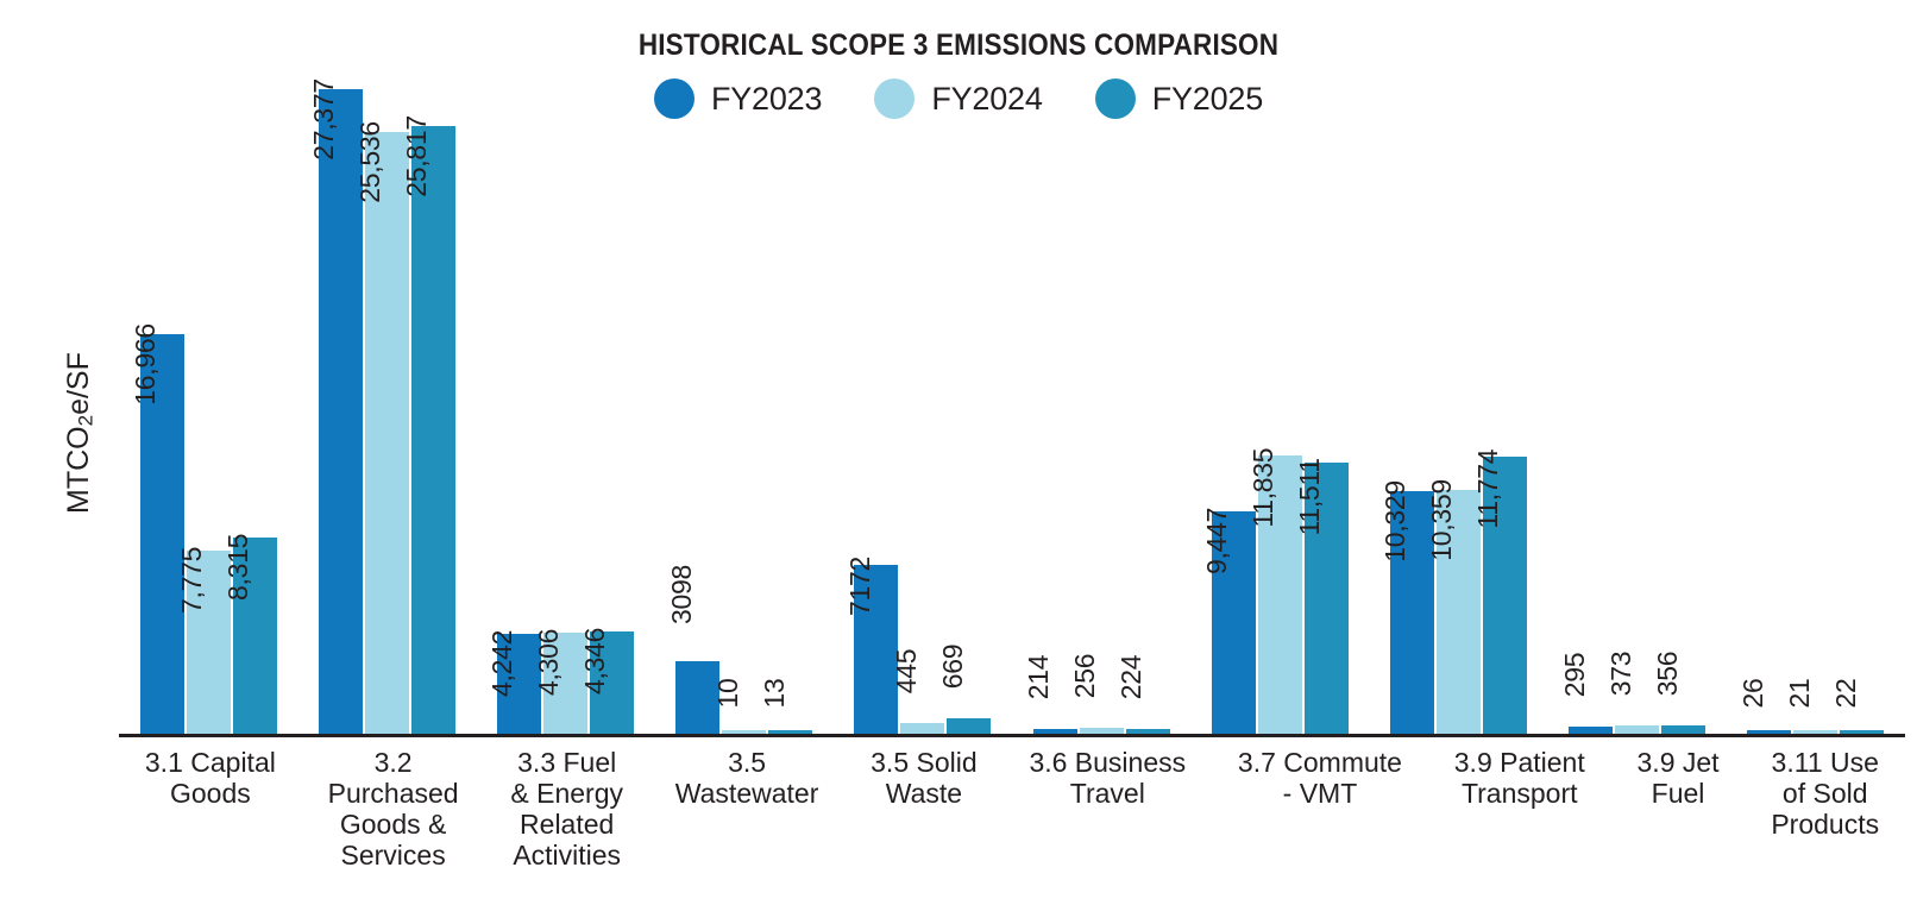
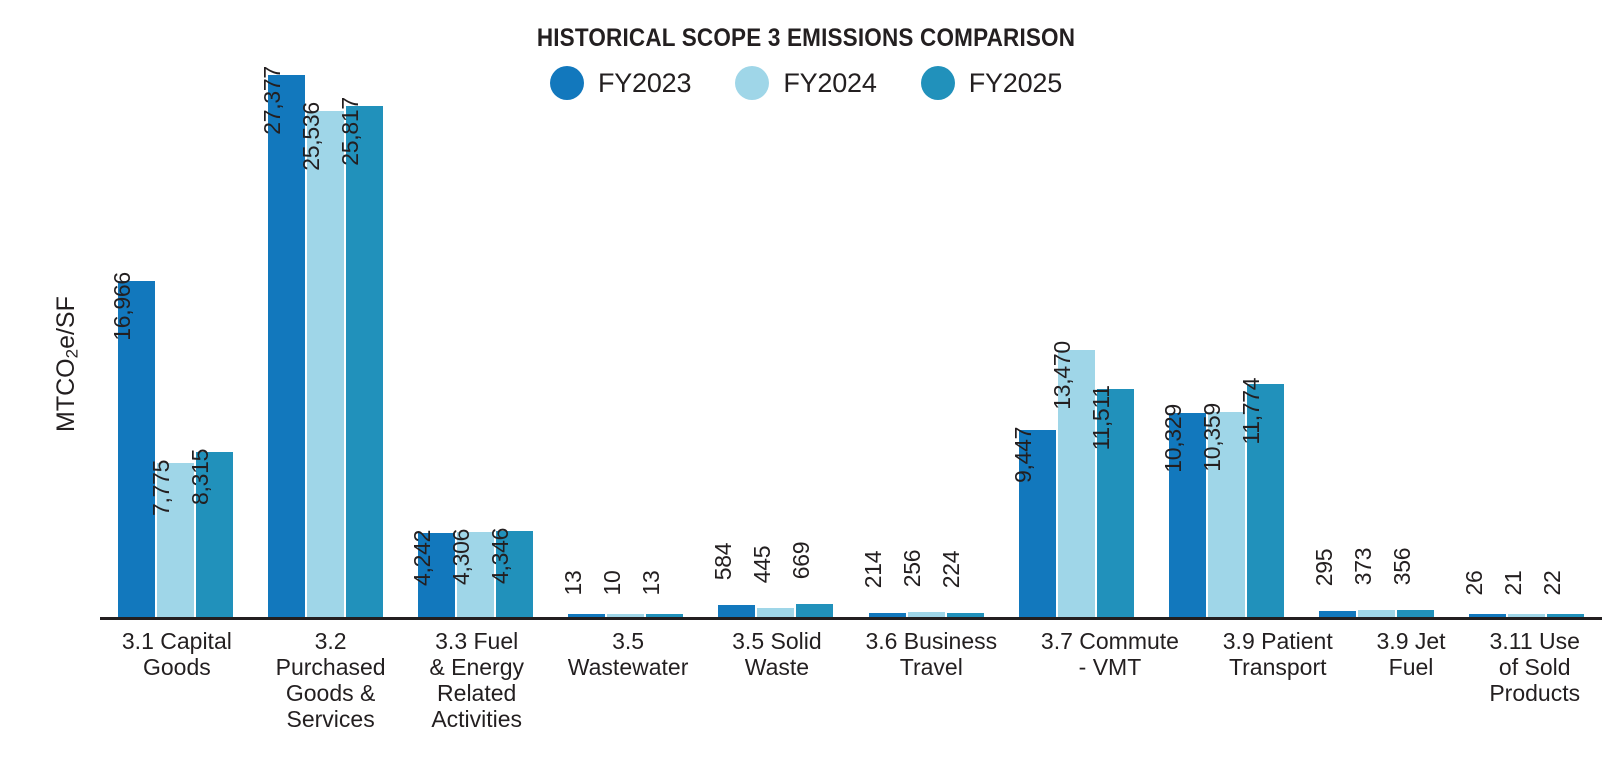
FY2023/3.5 Wastewater: 3098 -> 13
FY2023/3.5 Solid Waste: 7172 -> 584
FY2024/3.7 Commute - VMT: 11,835 -> 13,470
